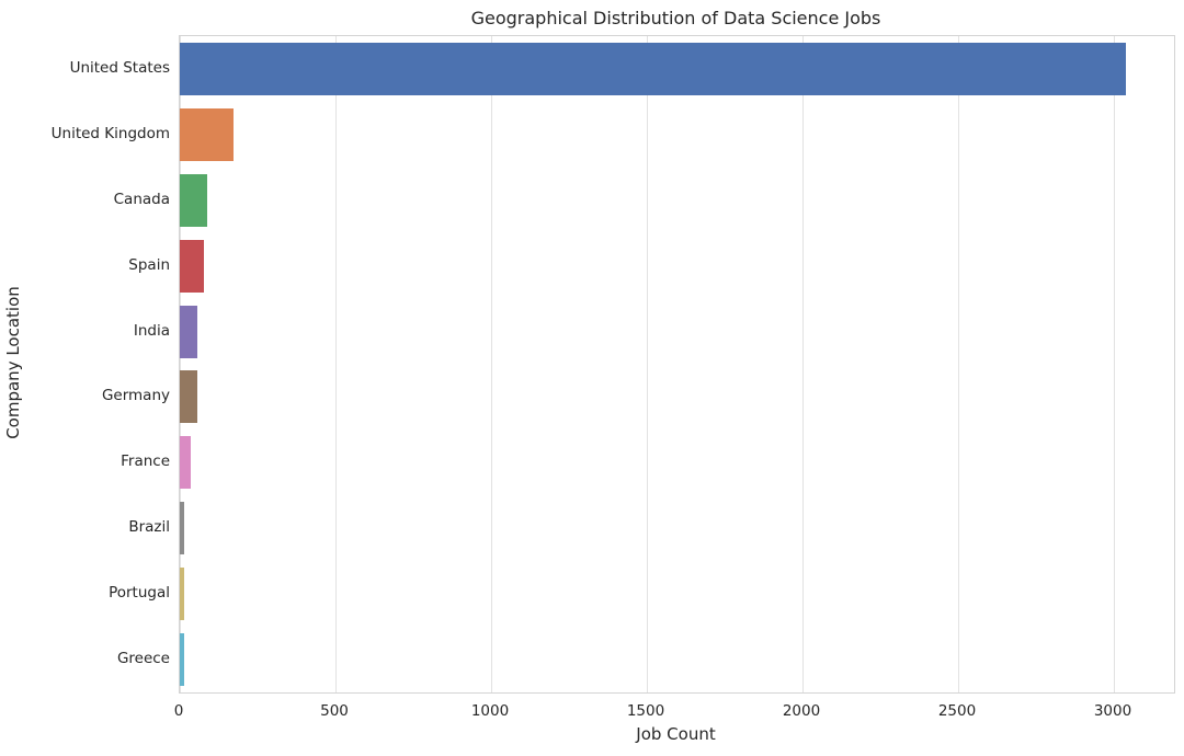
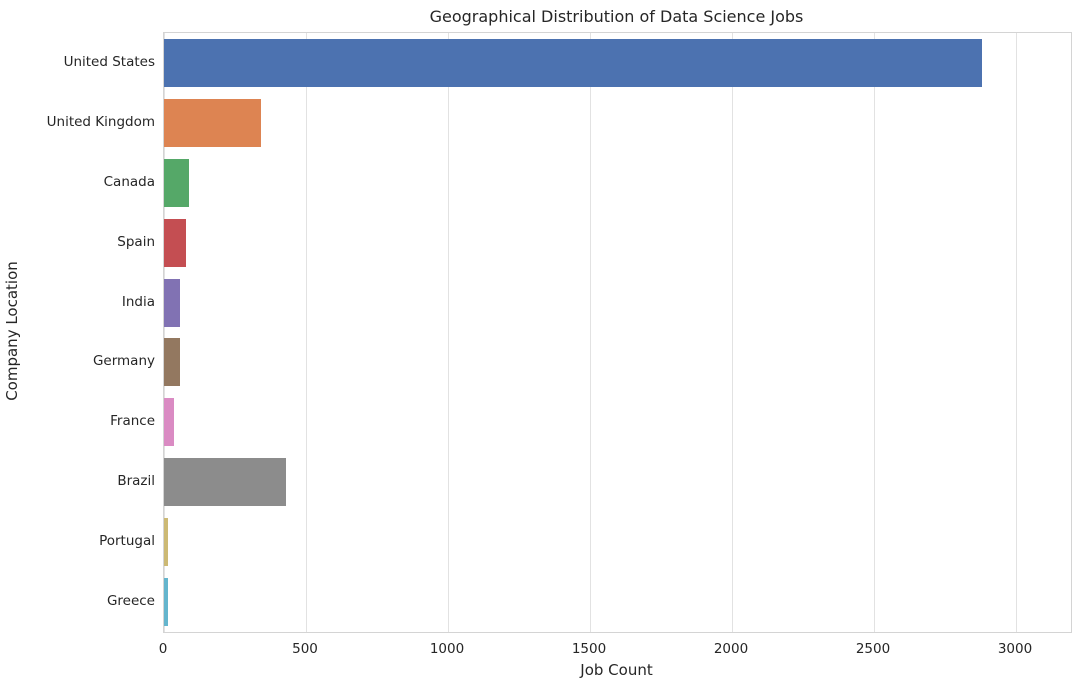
United States: 3040 -> 2880
United Kingdom: 170 -> 340
Brazil: 20 -> 430
